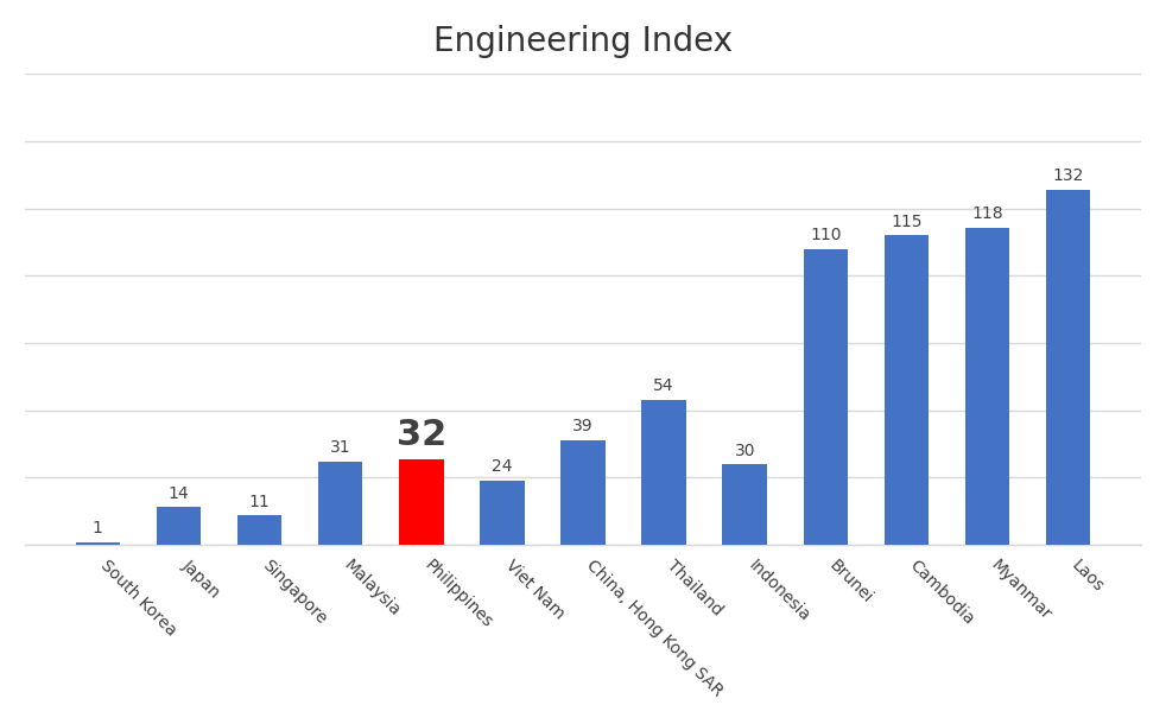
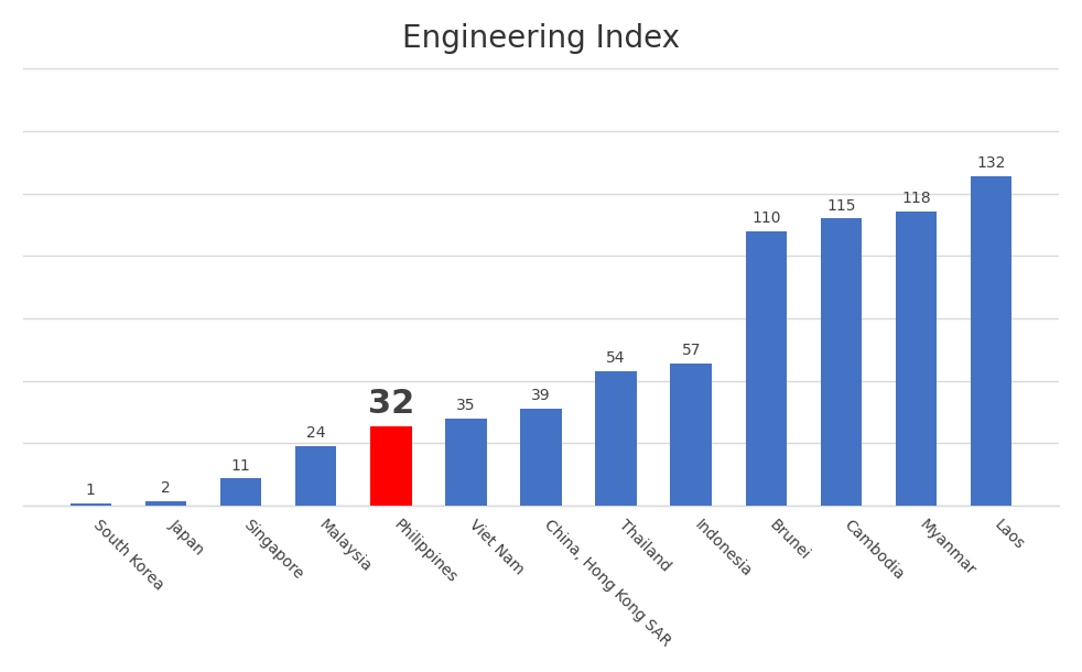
Japan: 14 -> 2
Malaysia: 31 -> 24
Viet Nam: 24 -> 35
Indonesia: 30 -> 57
